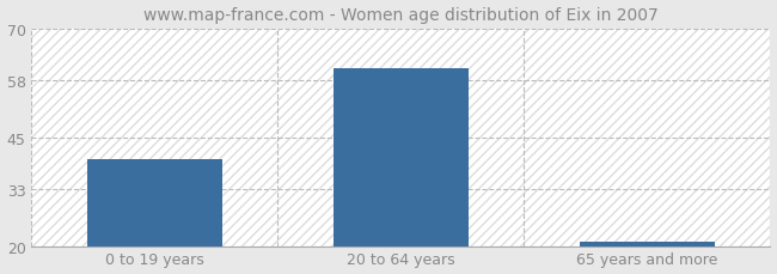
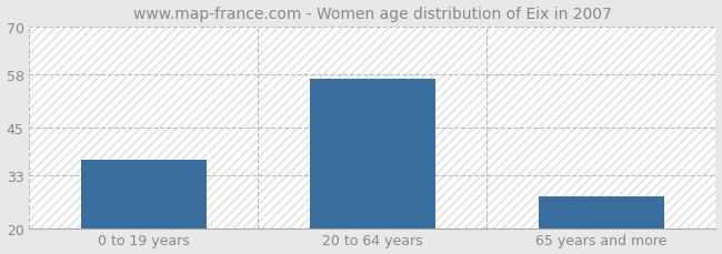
0 to 19 years: 40 -> 37
20 to 64 years: 61 -> 57
65 years and more: 21 -> 28
